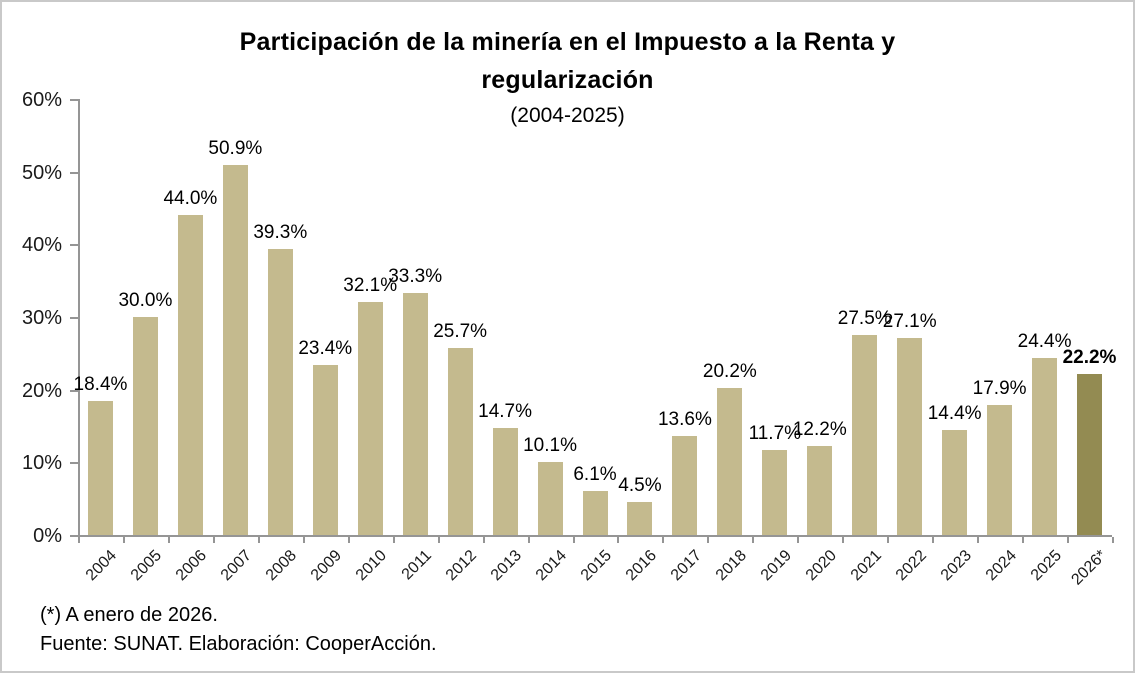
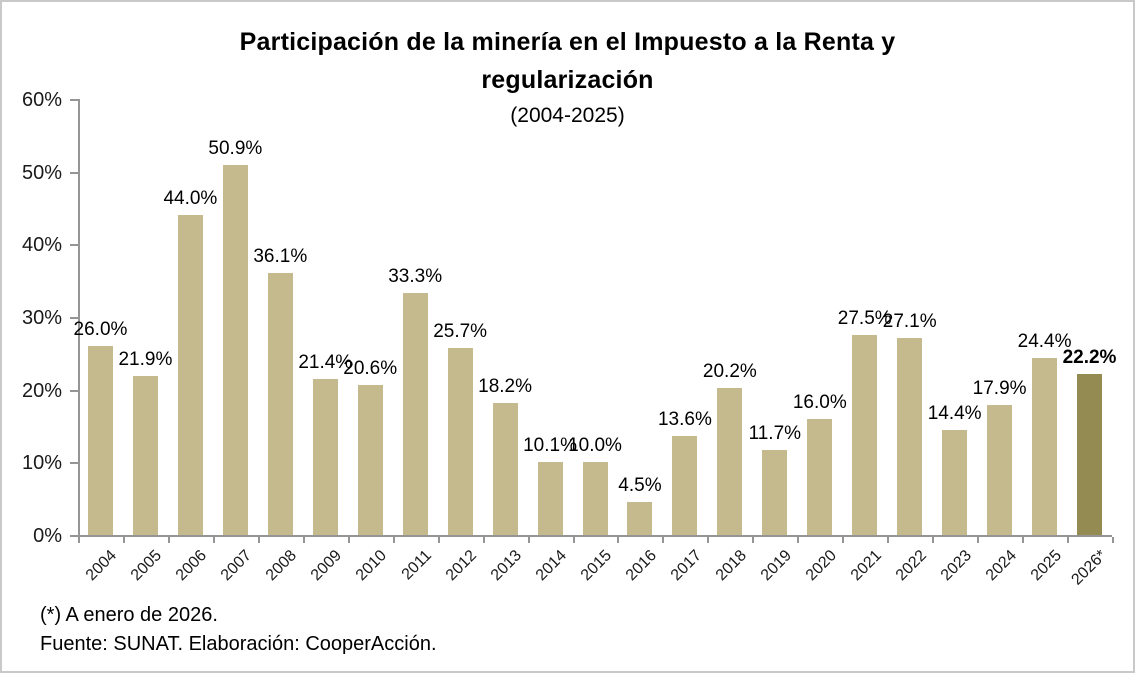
2004: 18.4% -> 26.0%
2005: 30.0% -> 21.9%
2008: 39.3% -> 36.1%
2009: 23.4% -> 21.4%
2010: 32.1% -> 20.6%
2013: 14.7% -> 18.2%
2015: 6.1% -> 10.0%
2020: 12.2% -> 16.0%
